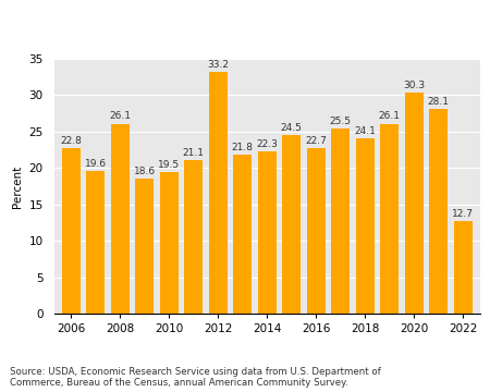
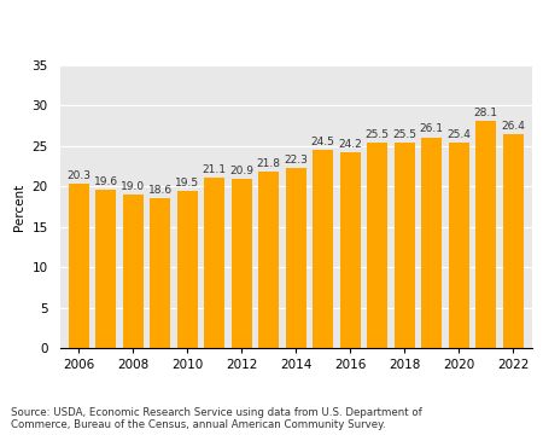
2006: 22.8 -> 20.3
2008: 26.1 -> 19.0
2012: 33.2 -> 20.9
2016: 22.7 -> 24.2
2018: 24.1 -> 25.5
2020: 30.3 -> 25.4
2022: 12.7 -> 26.4
